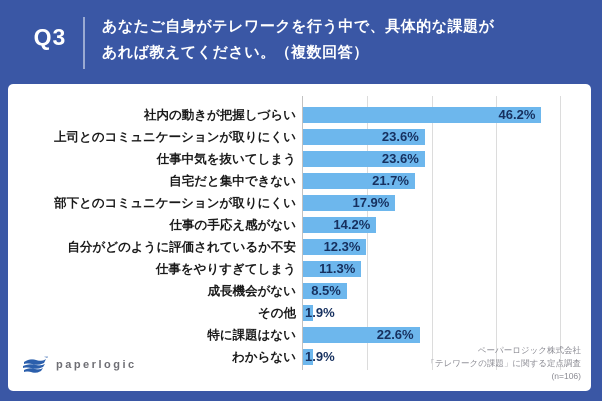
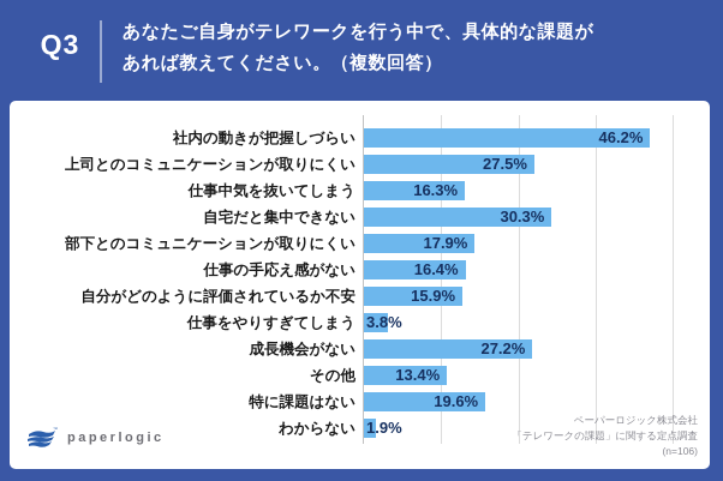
上司とのコミュニケーションが取りにくい: 23.6% -> 27.5%
仕事中気を抜いてしまう: 23.6% -> 16.3%
自宅だと集中できない: 21.7% -> 30.3%
仕事の手応え感がない: 14.2% -> 16.4%
自分がどのように評価されているか不安: 12.3% -> 15.9%
仕事をやりすぎてしまう: 11.3% -> 3.8%
成長機会がない: 8.5% -> 27.2%
その他: 1.9% -> 13.4%
特に課題はない: 22.6% -> 19.6%
